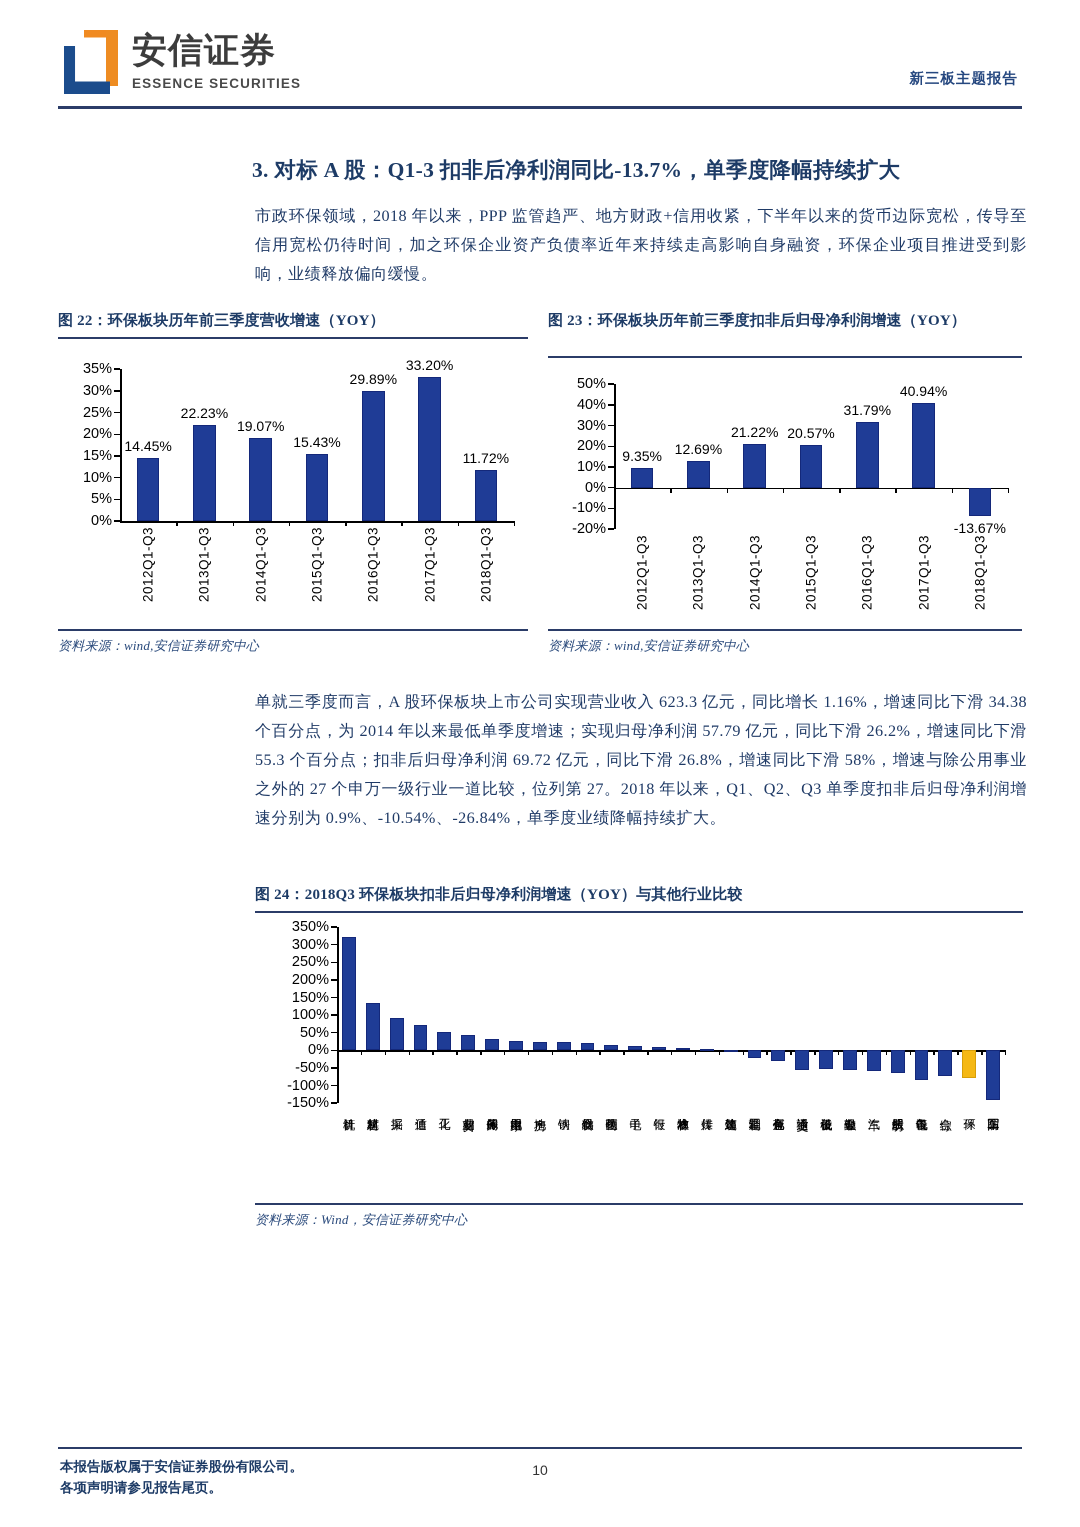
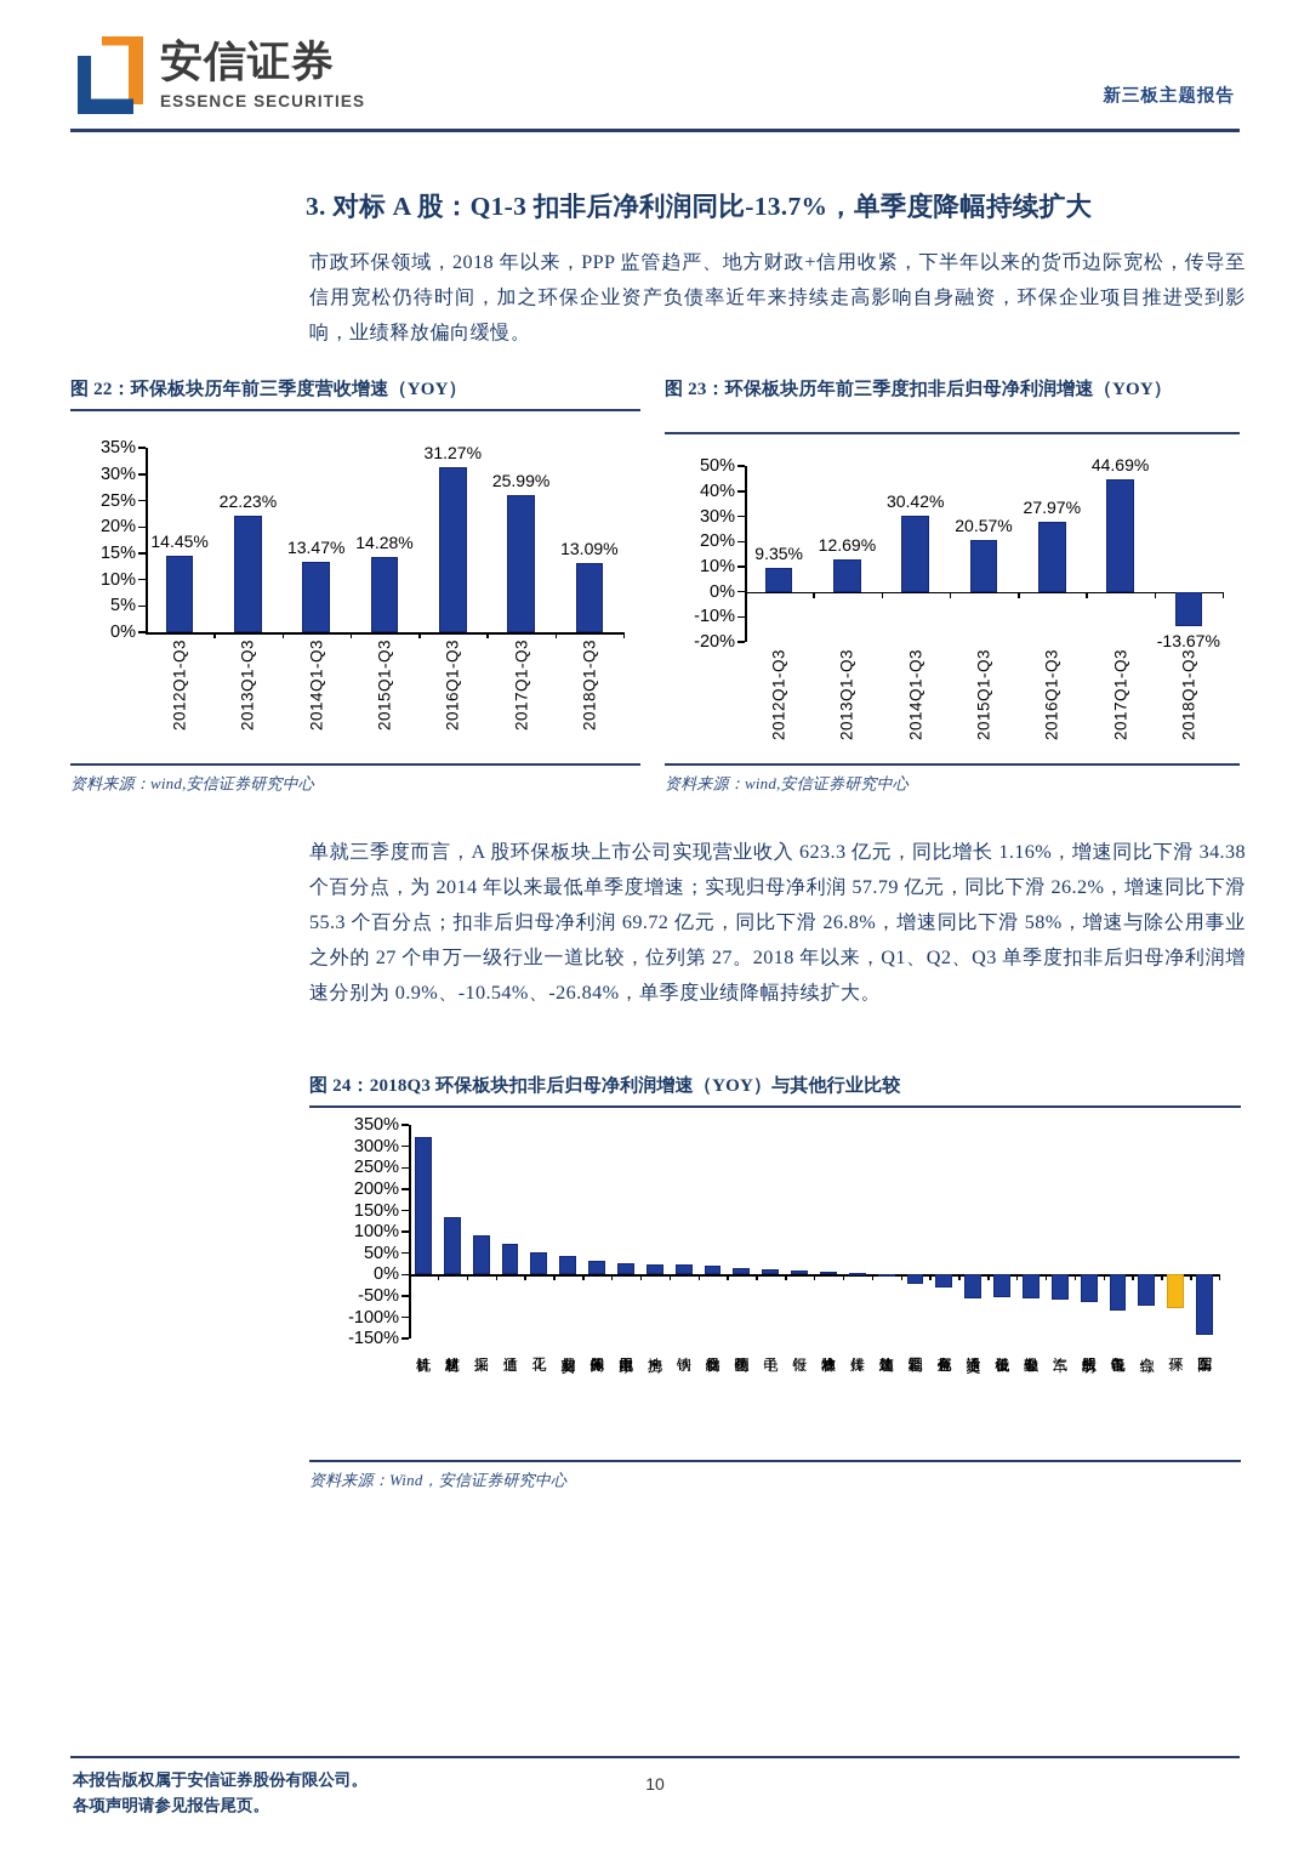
环保板块历年前三季度营收增速（YOY）/2014Q1-Q3: 19.07% -> 13.47%
环保板块历年前三季度营收增速（YOY）/2015Q1-Q3: 15.43% -> 14.28%
环保板块历年前三季度营收增速（YOY）/2016Q1-Q3: 29.89% -> 31.27%
环保板块历年前三季度营收增速（YOY）/2017Q1-Q3: 33.20% -> 25.99%
环保板块历年前三季度营收增速（YOY）/2018Q1-Q3: 11.72% -> 13.09%
环保板块历年前三季度扣非后归母净利润增速（YOY）/2014Q1-Q3: 21.22% -> 30.42%
环保板块历年前三季度扣非后归母净利润增速（YOY）/2016Q1-Q3: 31.79% -> 27.97%
环保板块历年前三季度扣非后归母净利润增速（YOY）/2017Q1-Q3: 40.94% -> 44.69%
